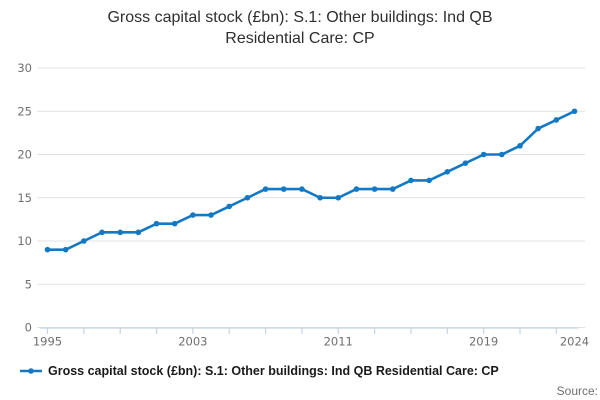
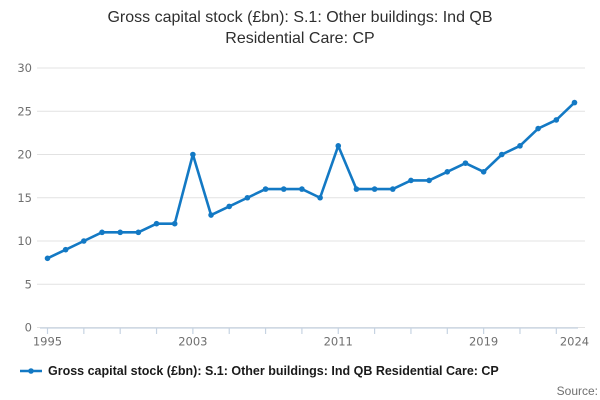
1995: 9 -> 8
2003: 13 -> 20
2011: 15 -> 21
2019: 20 -> 18
2024: 25 -> 26
